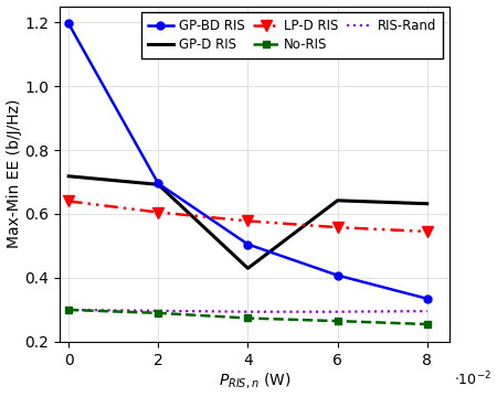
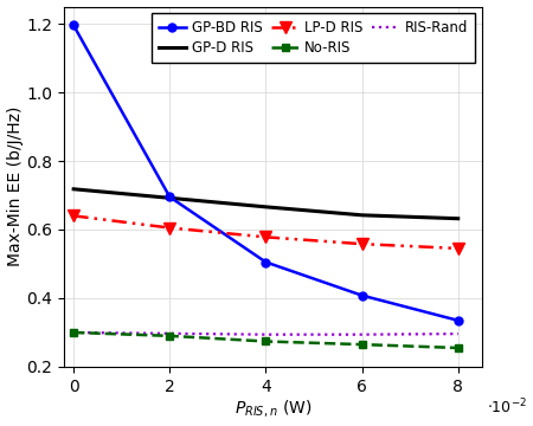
GP-D RIS/4: 0.430 -> 0.666
